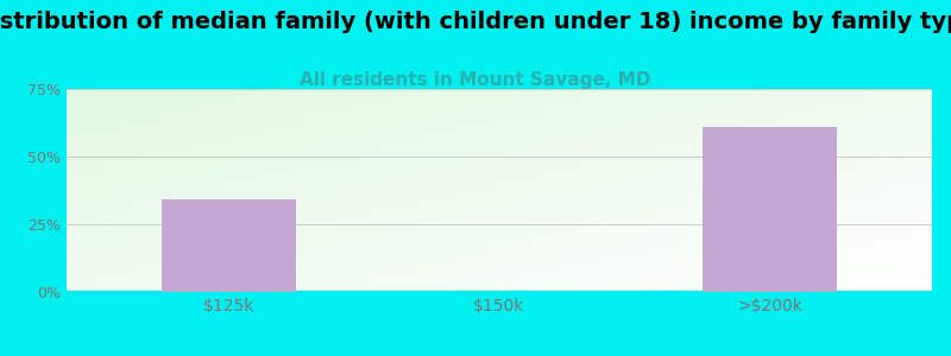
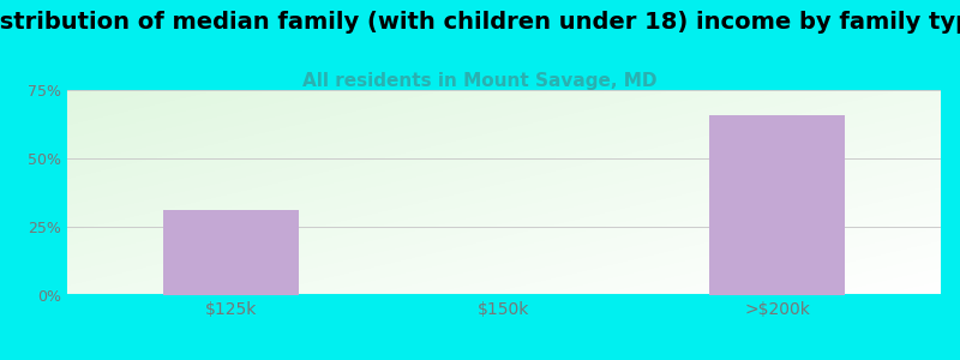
$125k: 34% -> 31%
>$200k: 61% -> 66%
